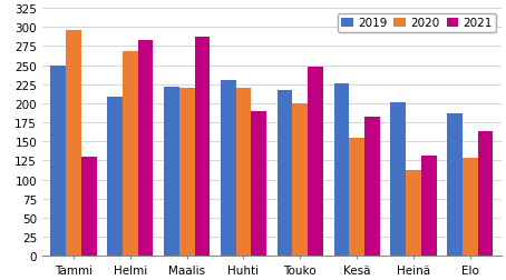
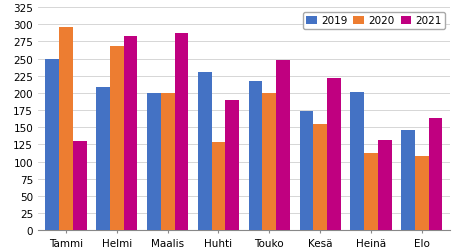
2019/Maalis: 222 -> 200
2020/Maalis: 220 -> 200
2020/Huhti: 220 -> 128
2019/Kesä: 226 -> 174
2021/Kesä: 182 -> 222
2019/Elo: 187 -> 146
2020/Elo: 129 -> 108
